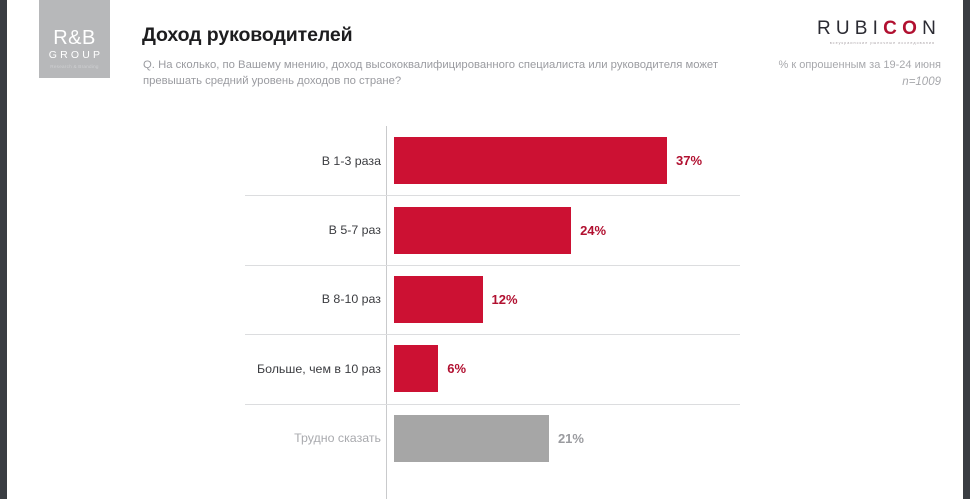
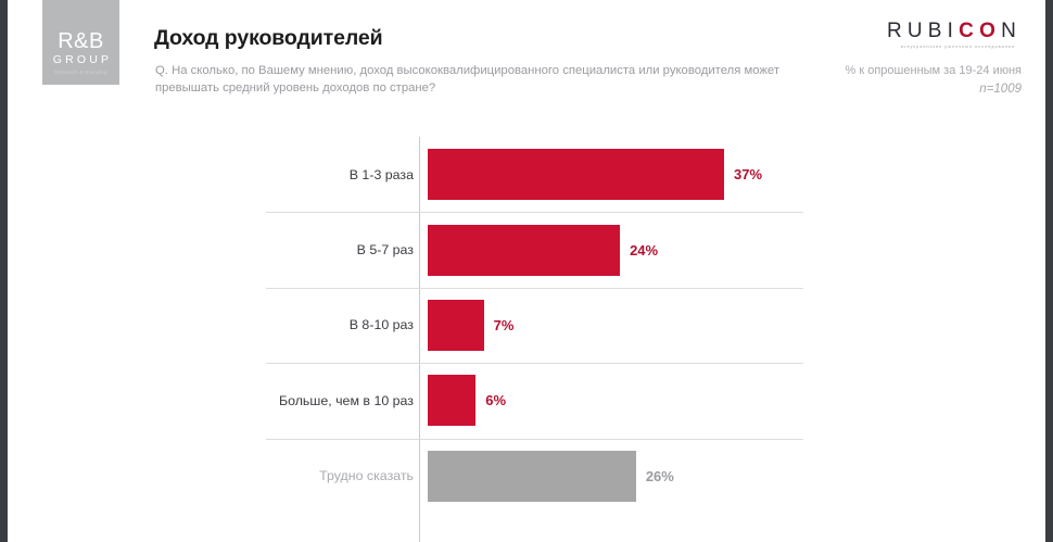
В 8-10 раз: 12% -> 7%
Трудно сказать: 21% -> 26%
